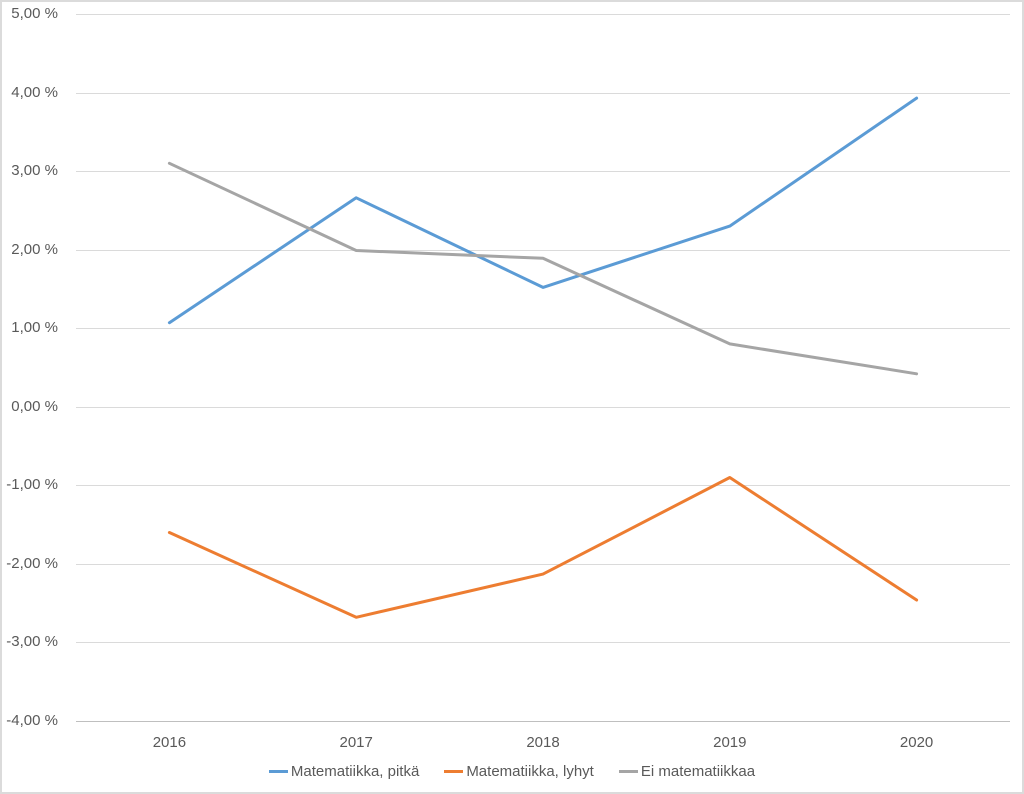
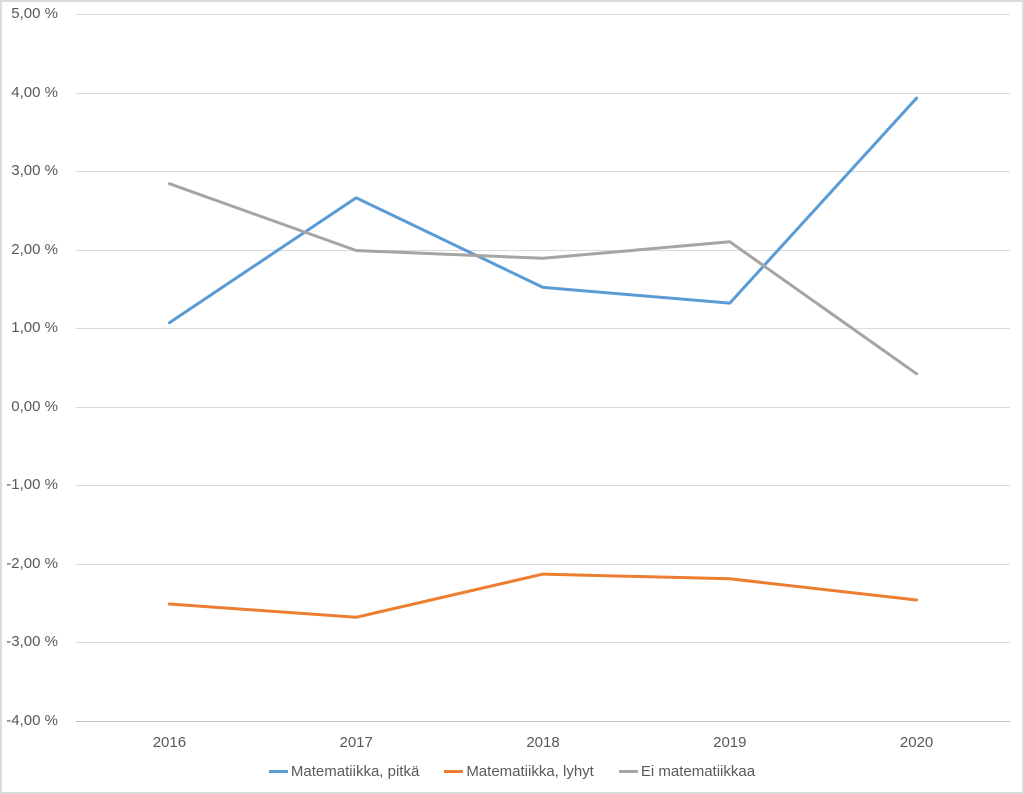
Matematiikka, lyhyt/2016: -1,6% -> -2,5%
Ei matematiikkaa/2016: 3,1% -> 2,8%
Matematiikka, pitkä/2019: 2,3% -> 1,3%
Matematiikka, lyhyt/2019: -0,9% -> -2,2%
Ei matematiikkaa/2019: 0,8% -> 2,1%
